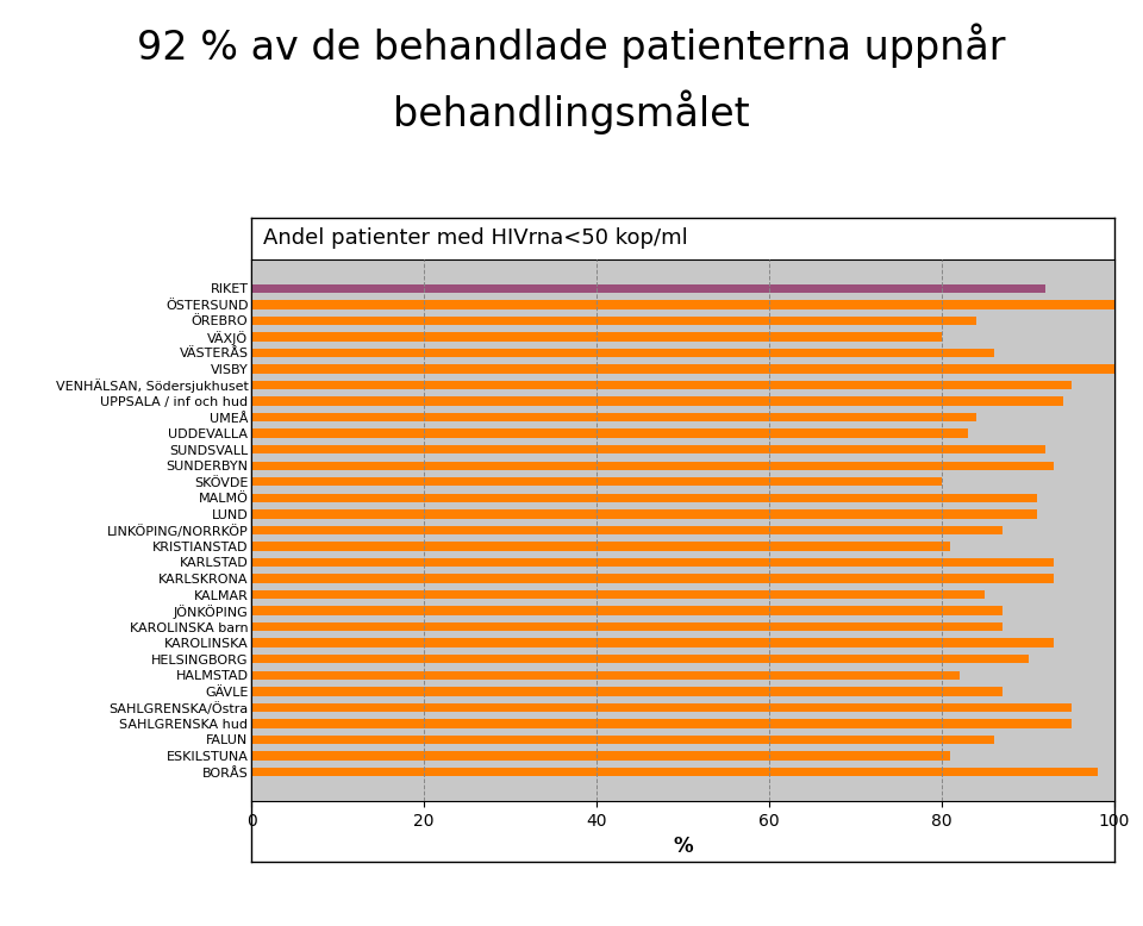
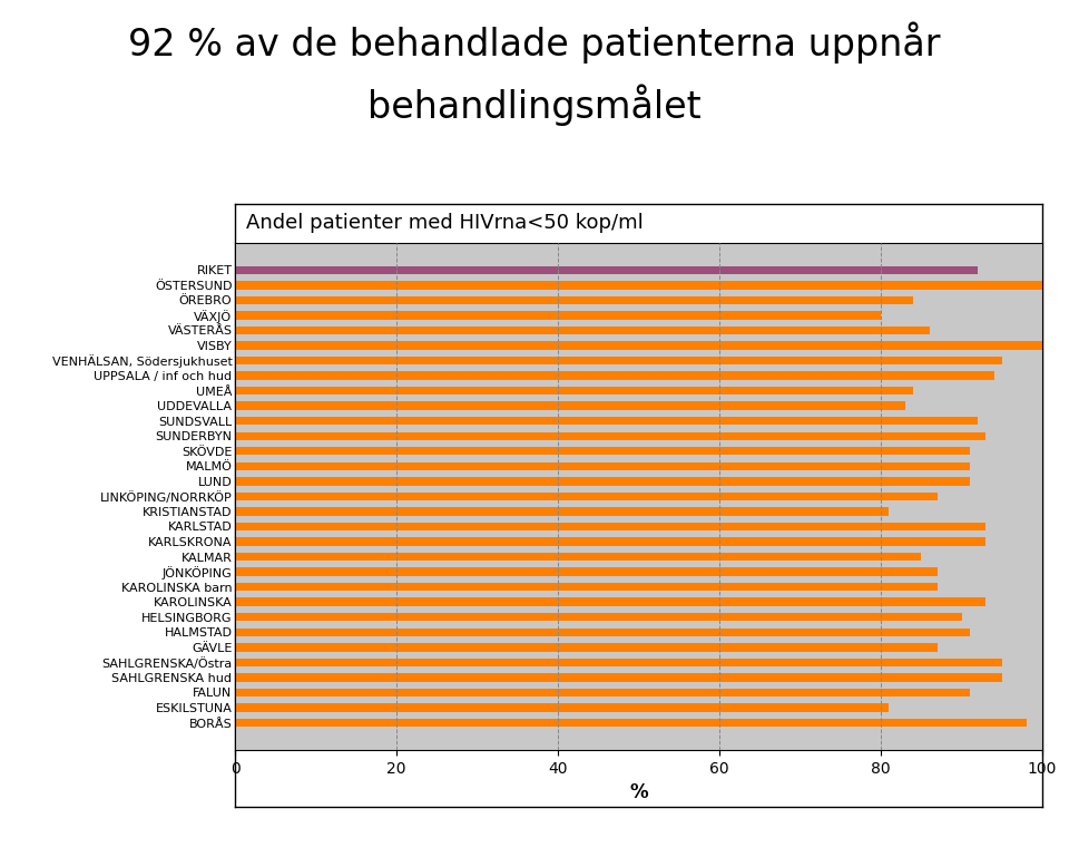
SKÖVDE: 80 -> 91
HALMSTAD: 82 -> 91
FALUN: 86 -> 91
